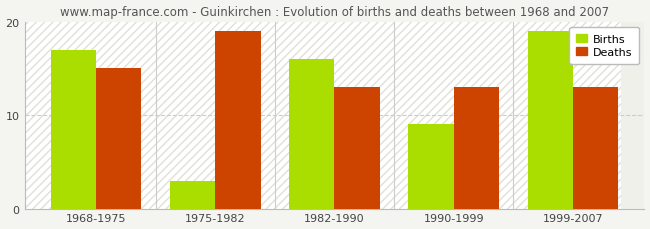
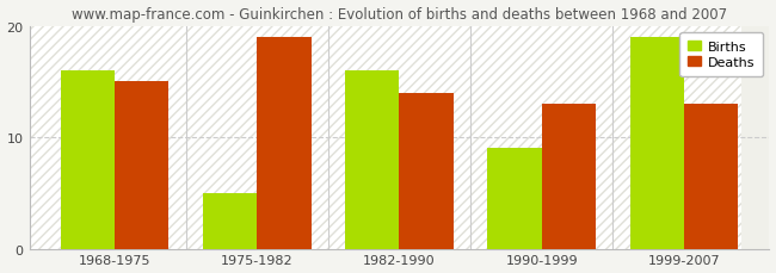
Births/1968-1975: 17 -> 16
Births/1975-1982: 3 -> 5
Deaths/1982-1990: 13 -> 14
